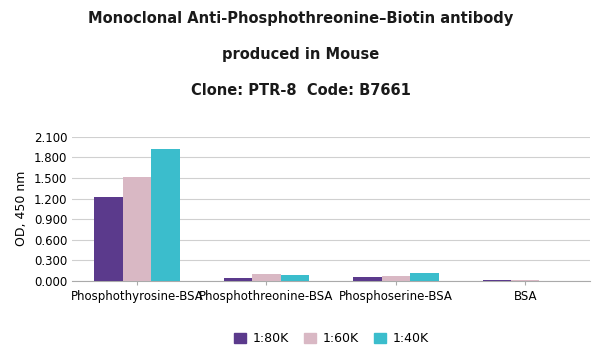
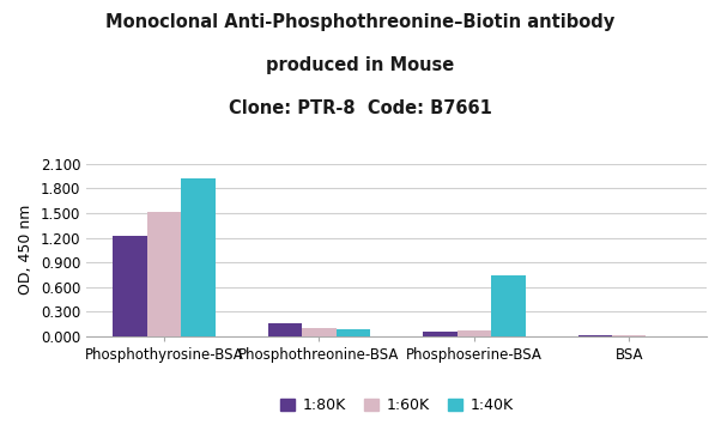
1:80K/Phosphothreonine-BSA: 0.04 -> 0.16
1:40K/Phosphoserine-BSA: 0.12 -> 0.74
